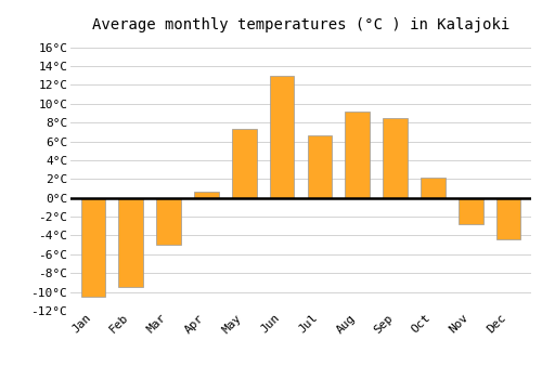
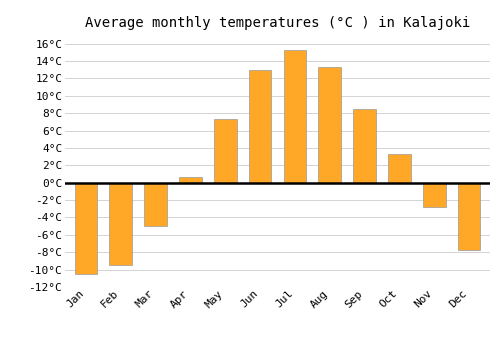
Jul: 6.6°C -> 15.3°C
Aug: 9.2°C -> 13.3°C
Oct: 2.2°C -> 3.3°C
Dec: -4.4°C -> -7.7°C
